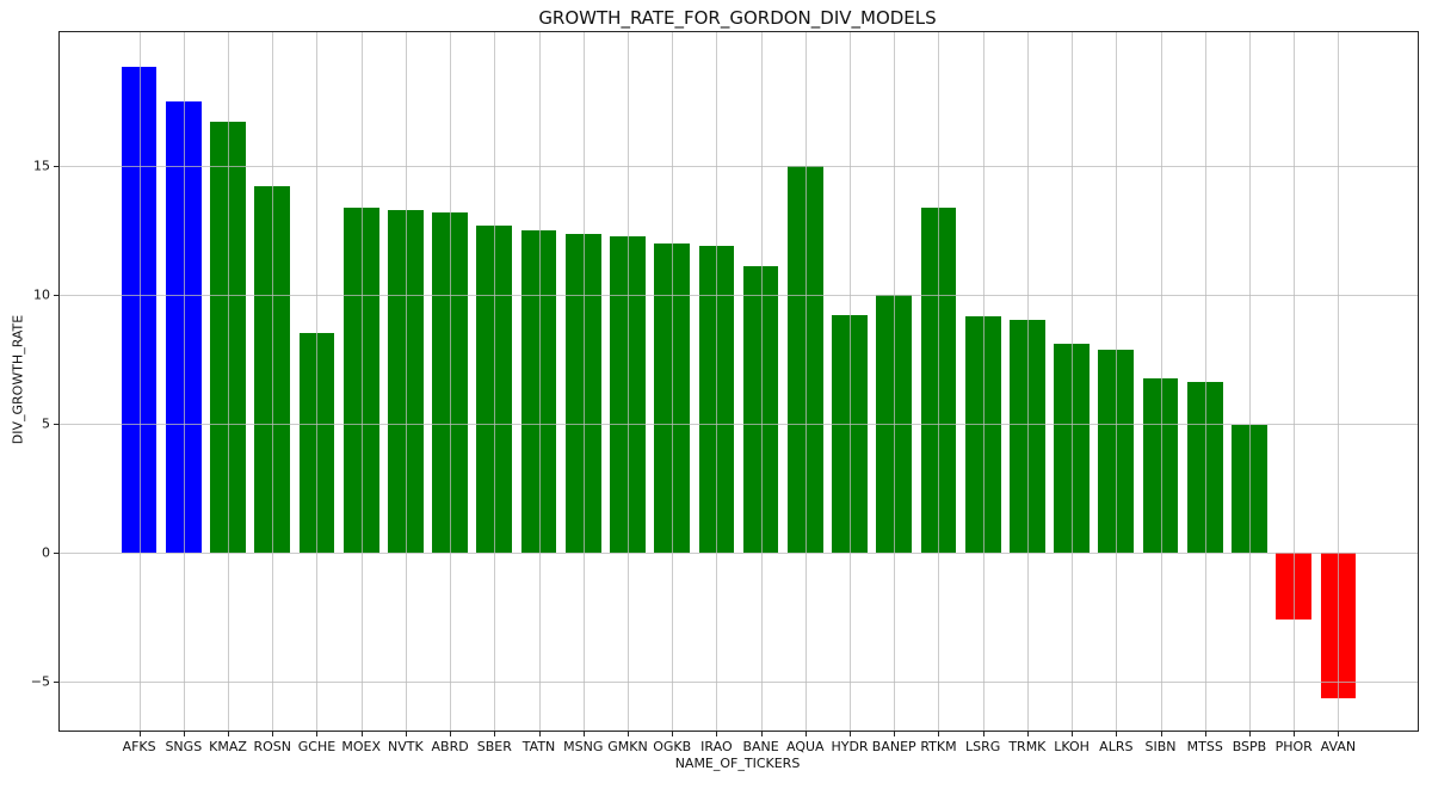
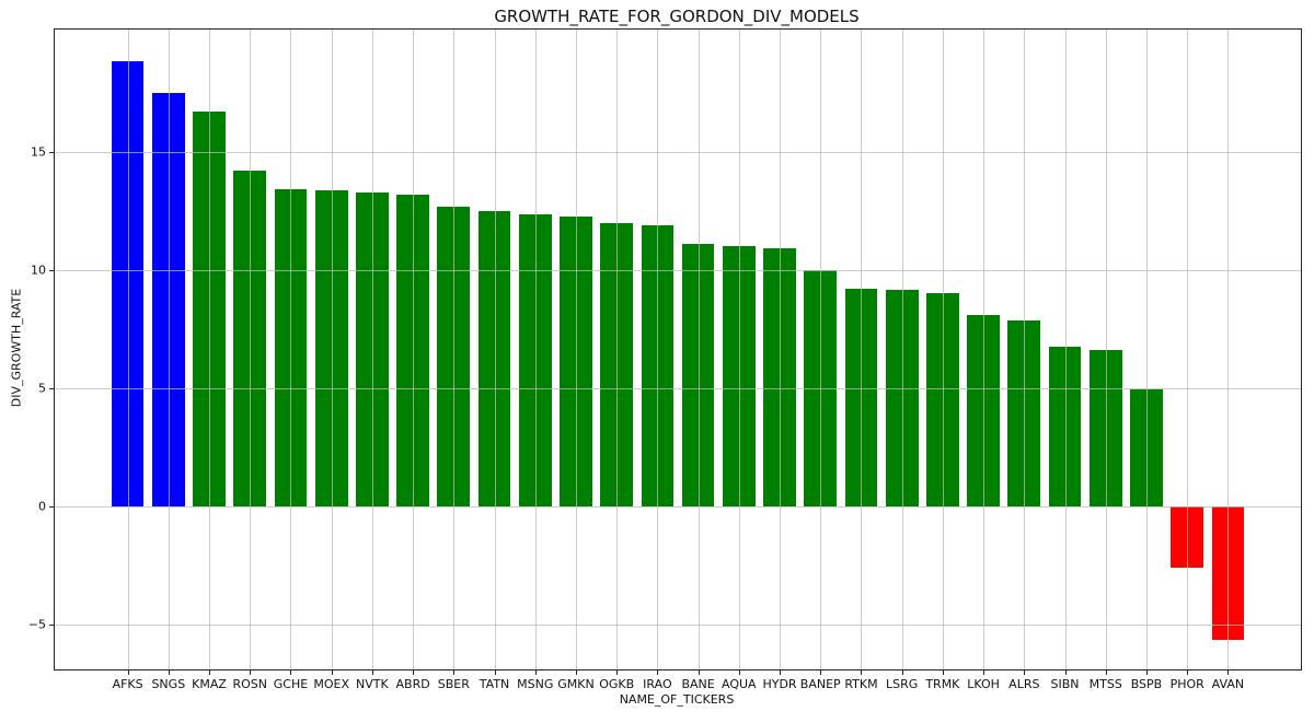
GCHE: 8.5 -> 13.4
AQUA: 15.0 -> 11.0
HYDR: 9.2 -> 10.9
RTKM: 13.4 -> 9.2
